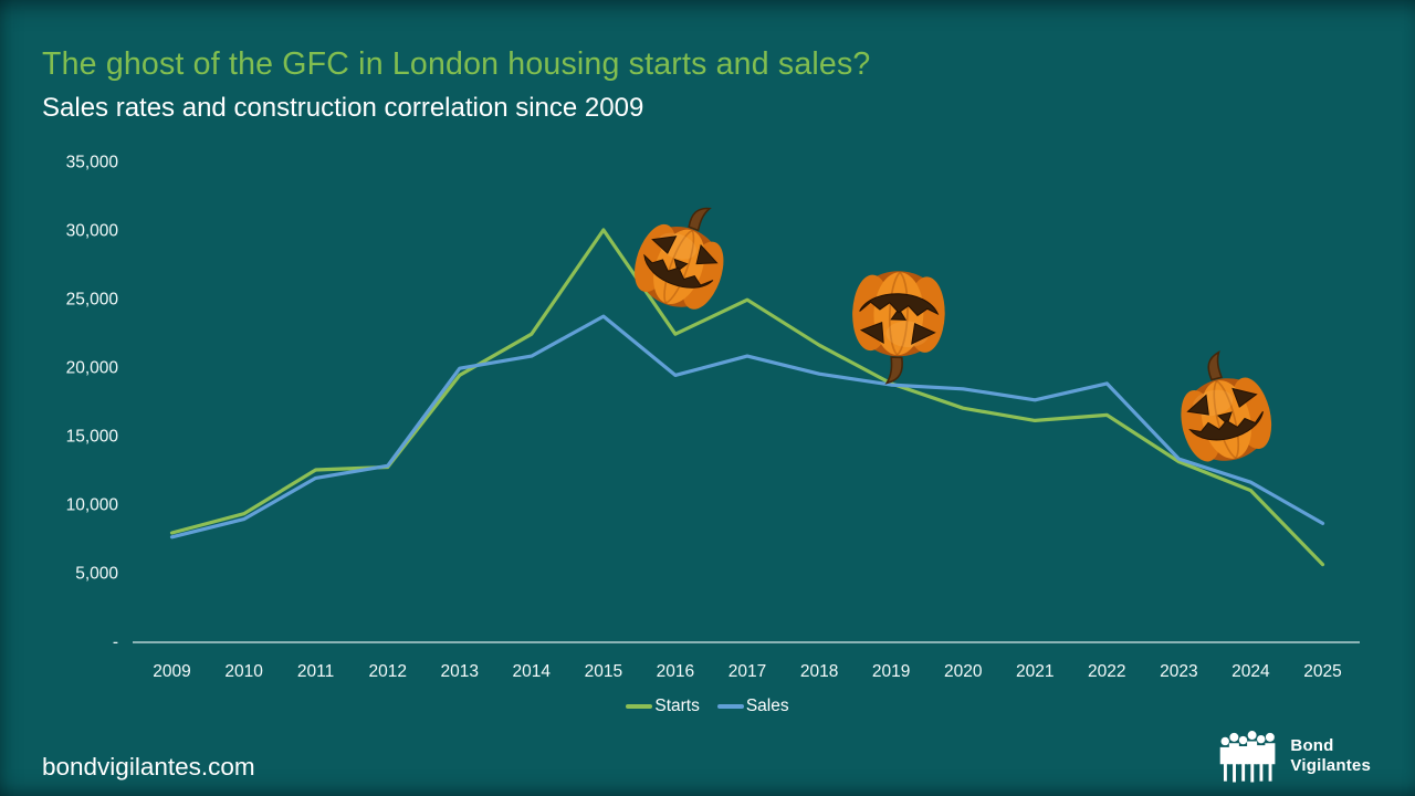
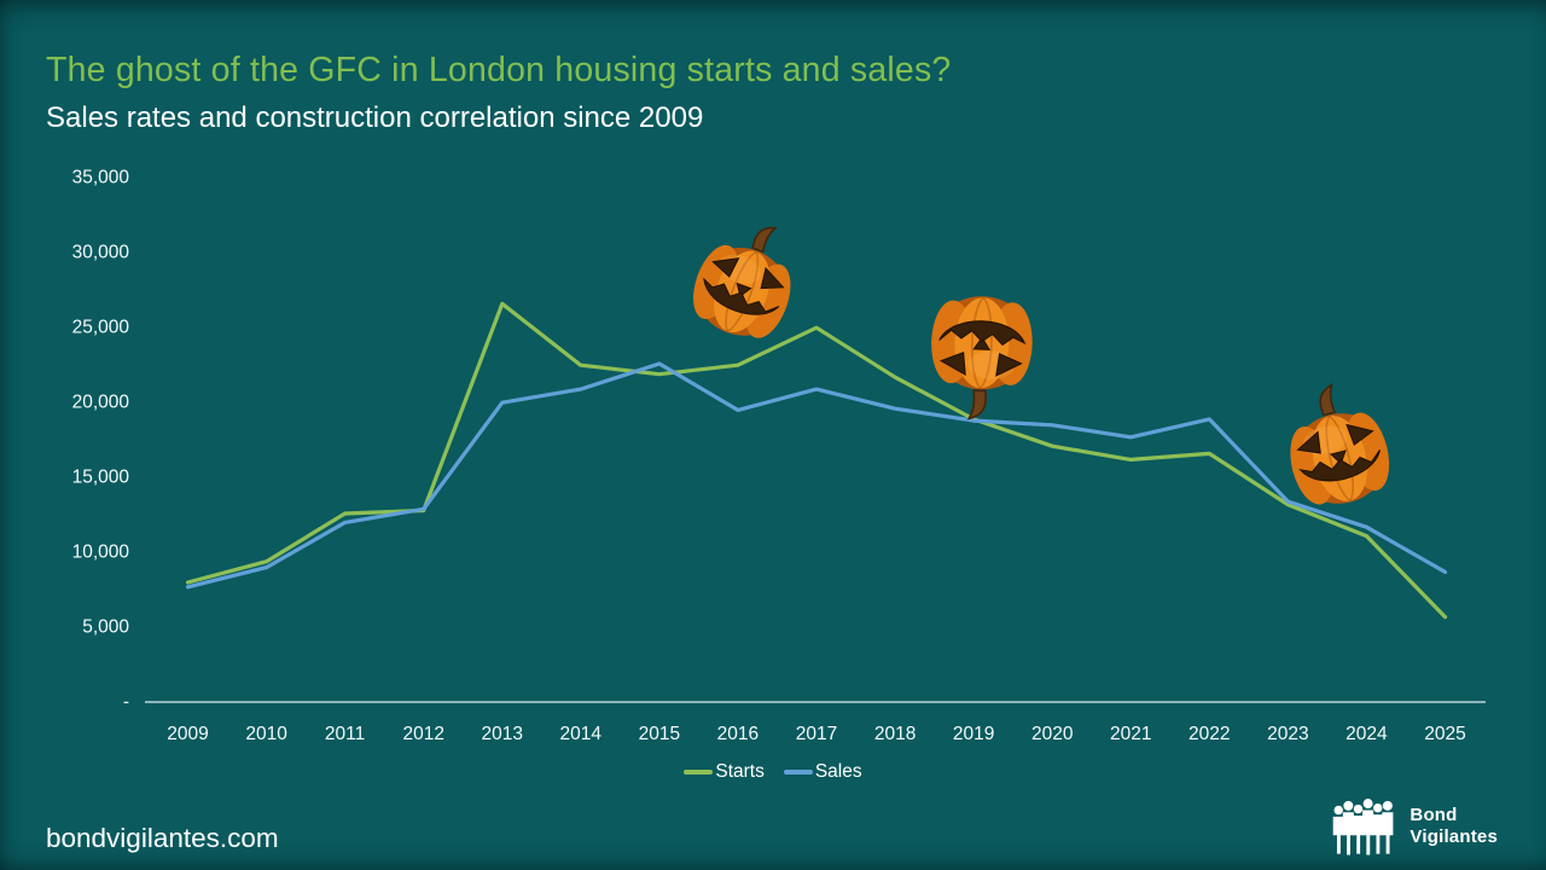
Starts/2013: 19400 -> 26500
Starts/2015: 30000 -> 21800
Sales/2015: 23700 -> 22500
